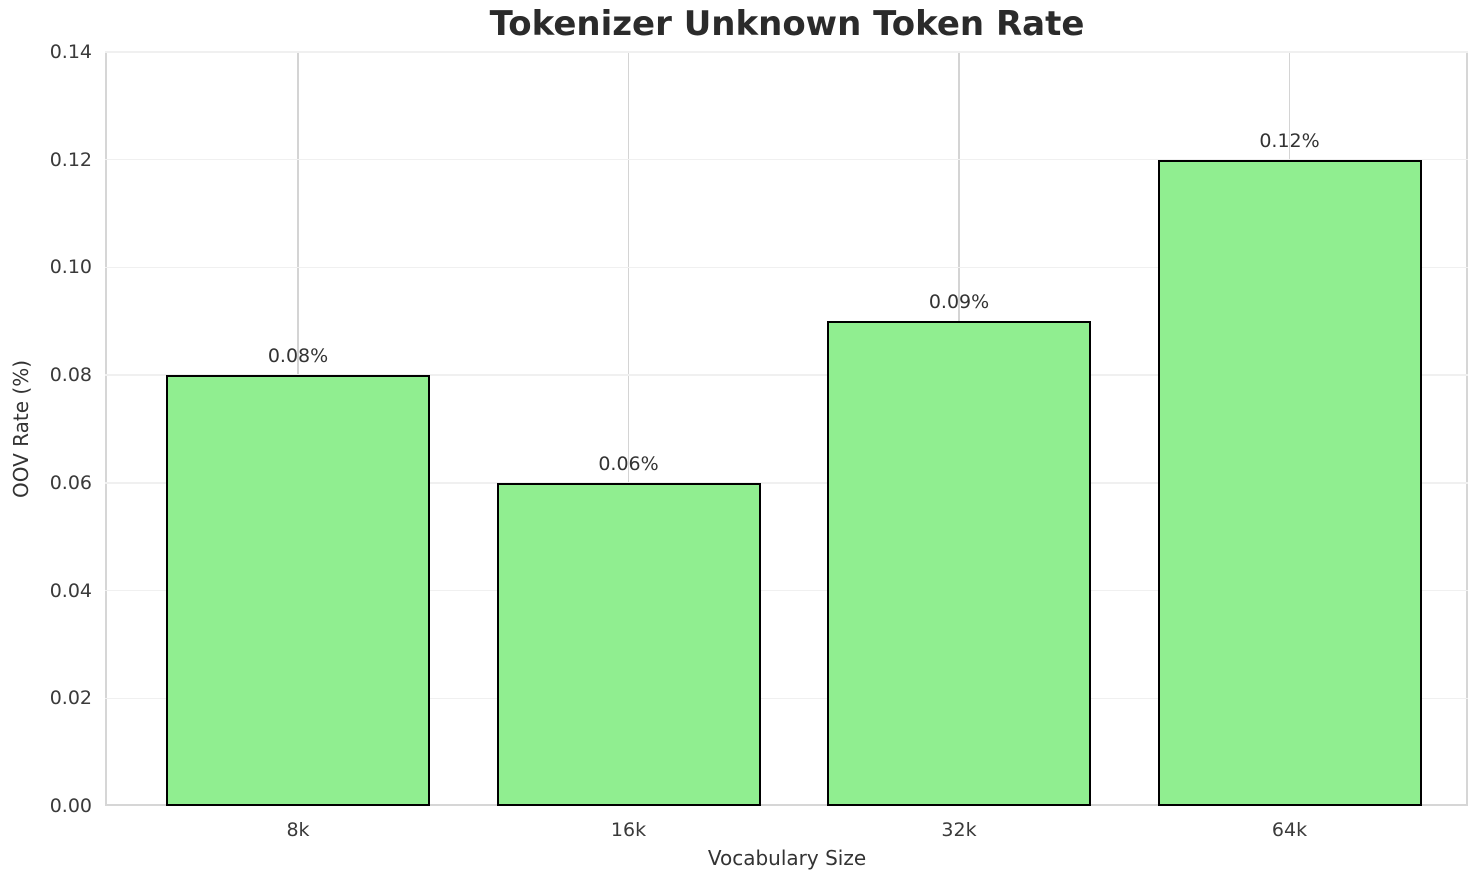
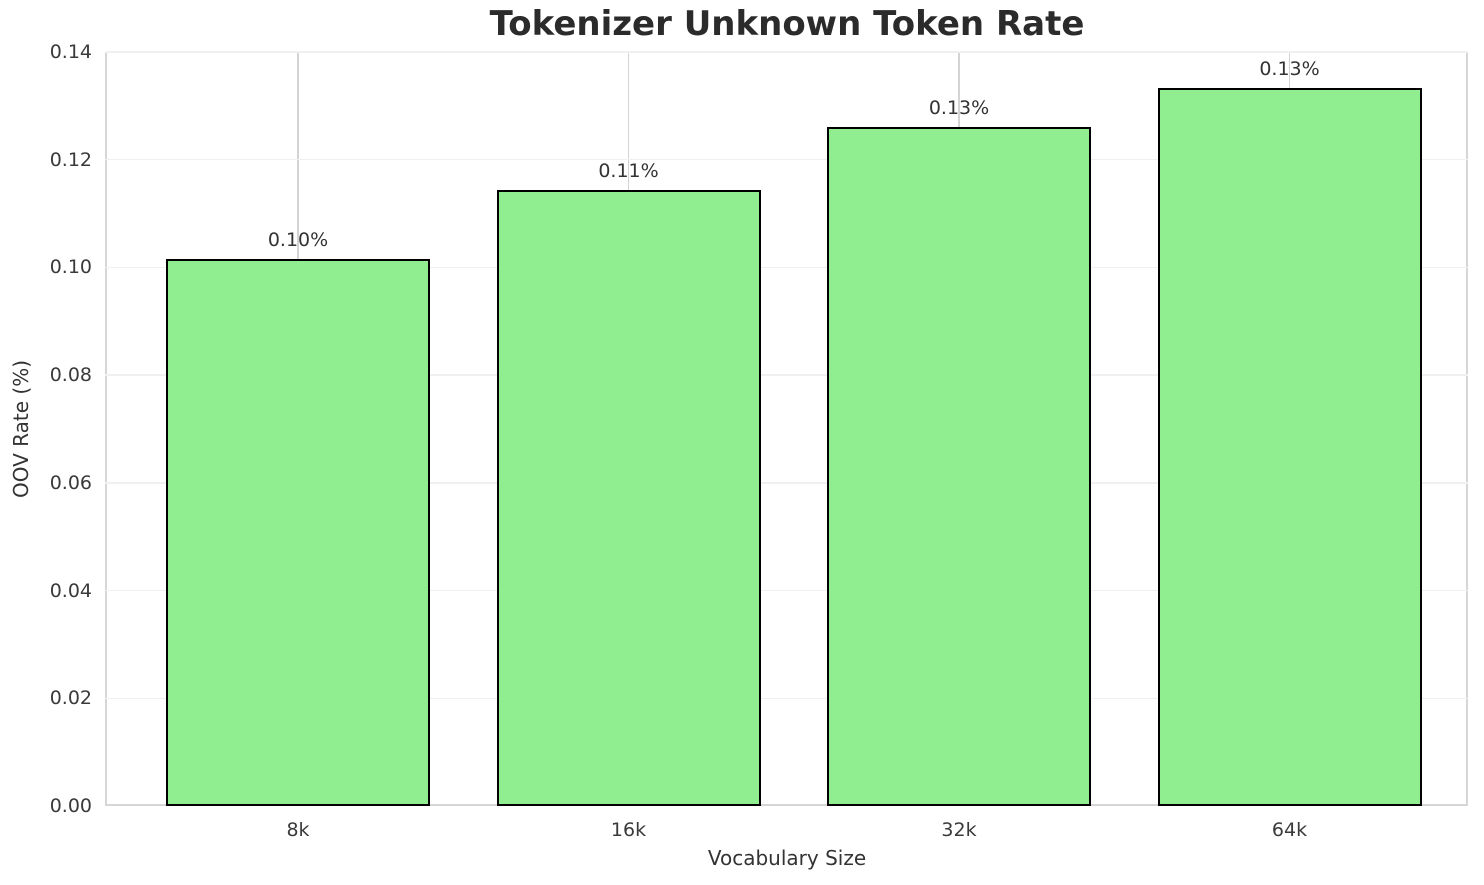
8k: 0.08% -> 0.10%
16k: 0.06% -> 0.11%
32k: 0.09% -> 0.13%
64k: 0.12% -> 0.13%
